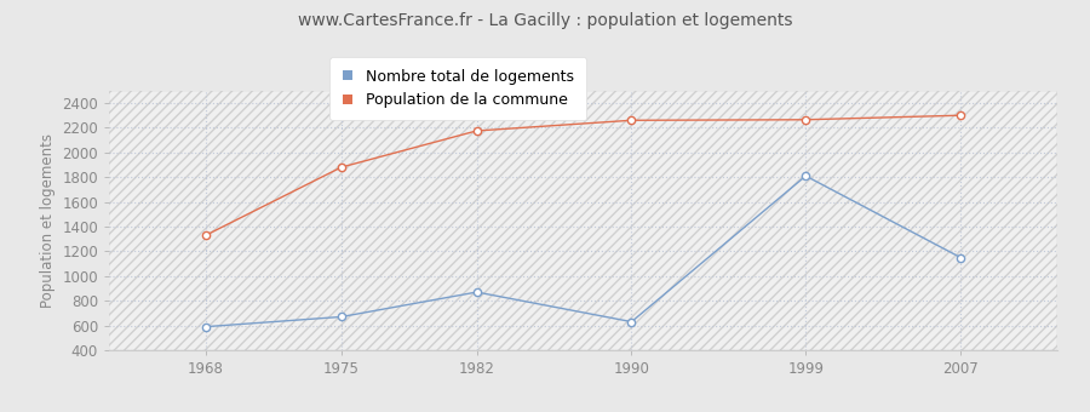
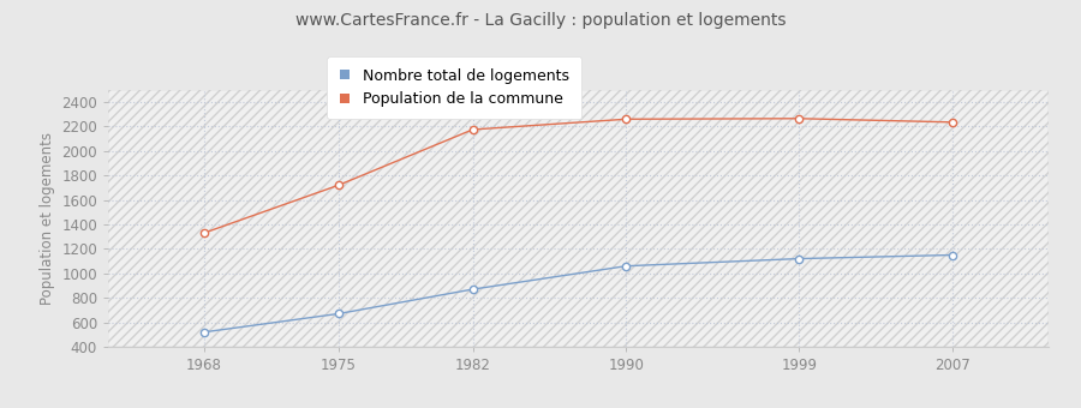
Nombre total de logements/1968: 590 -> 520
Population de la commune/1975: 1880 -> 1720
Nombre total de logements/1990: 630 -> 1060
Nombre total de logements/1999: 1810 -> 1120
Population de la commune/2007: 2300 -> 2240
